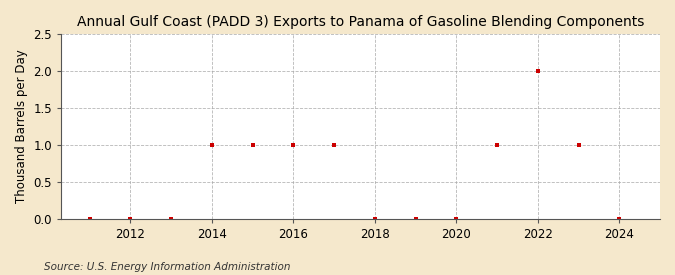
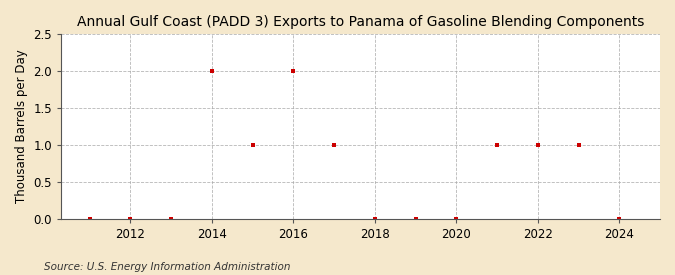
2014: 1 -> 2
2016: 1 -> 2
2022: 2 -> 1
